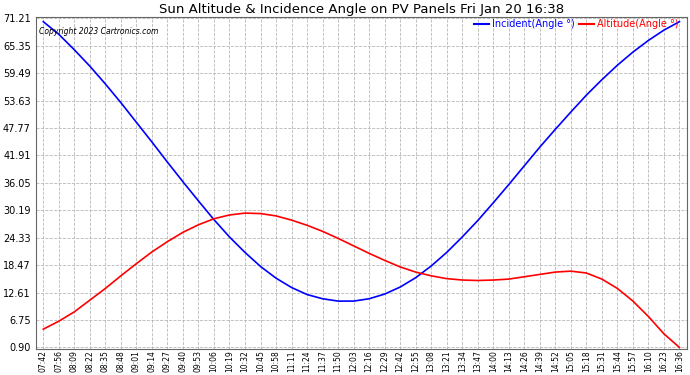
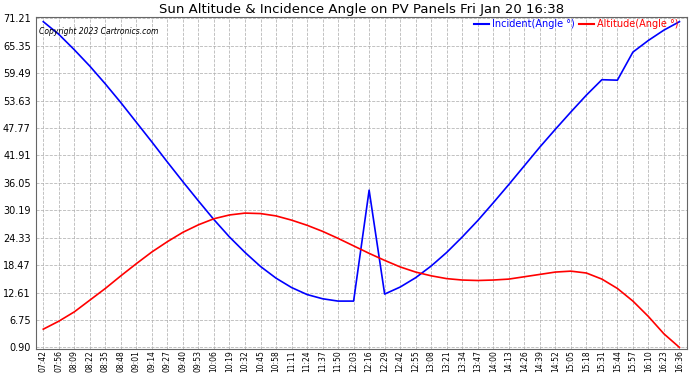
Incident(Angle °)/12:16: 11.3 -> 34.5
Incident(Angle °)/15:44: 61.2 -> 58.0
